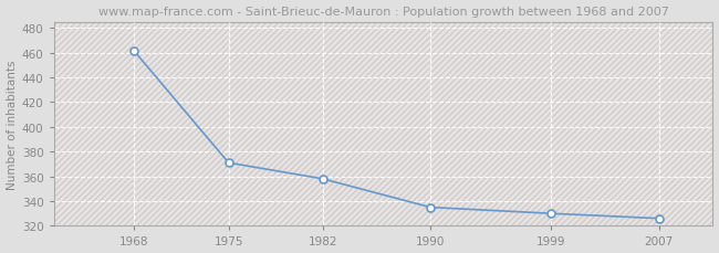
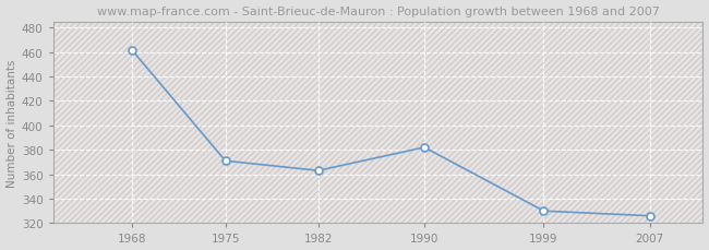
1982: 358 -> 363
1990: 335 -> 382
